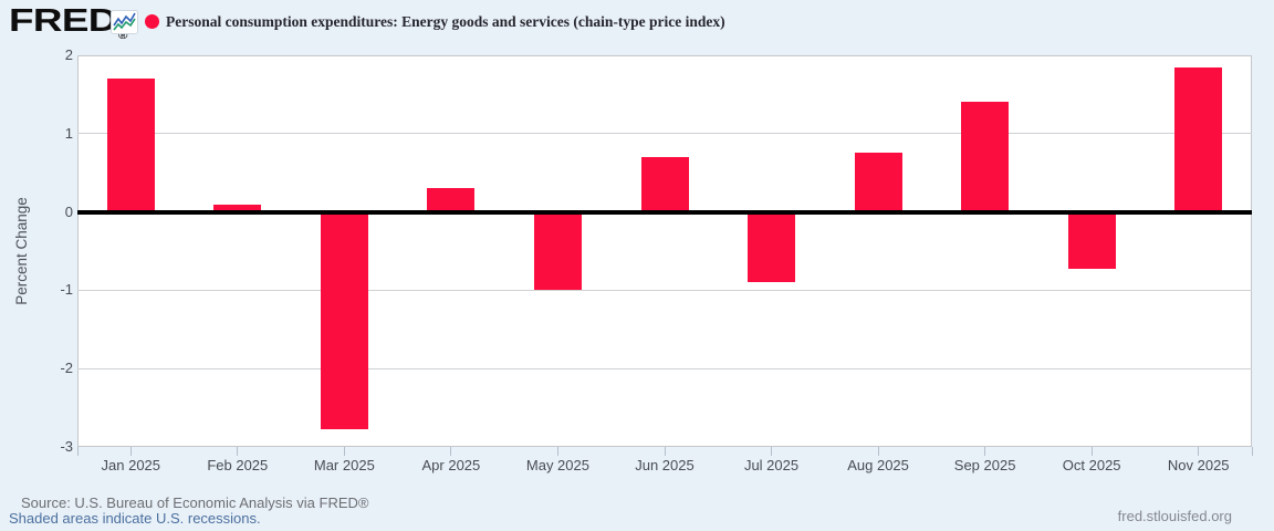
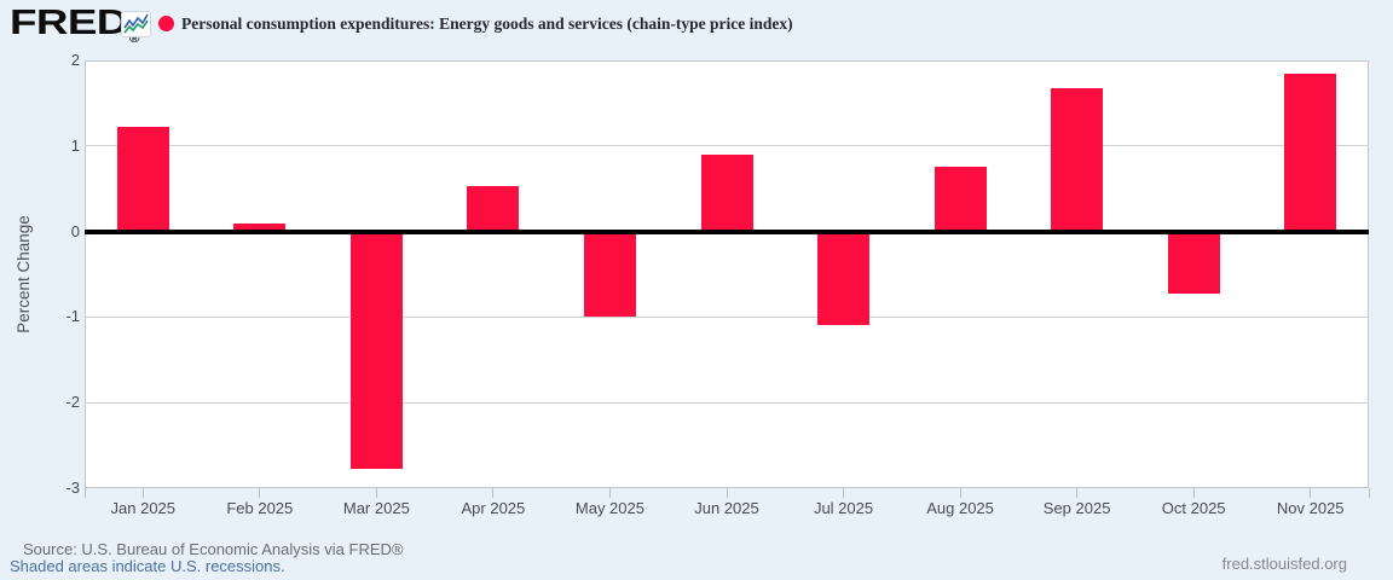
Jan 2025: 1.7 -> 1.2
Apr 2025: 0.3 -> 0.5
Jun 2025: 0.7 -> 0.9
Jul 2025: -0.9 -> -1.1
Sep 2025: 1.4 -> 1.7
